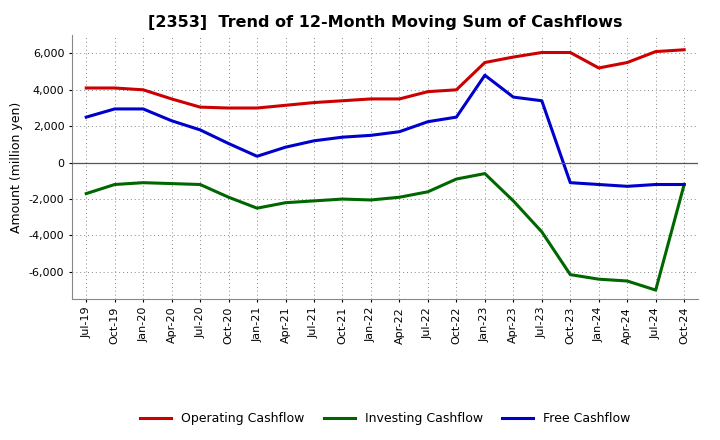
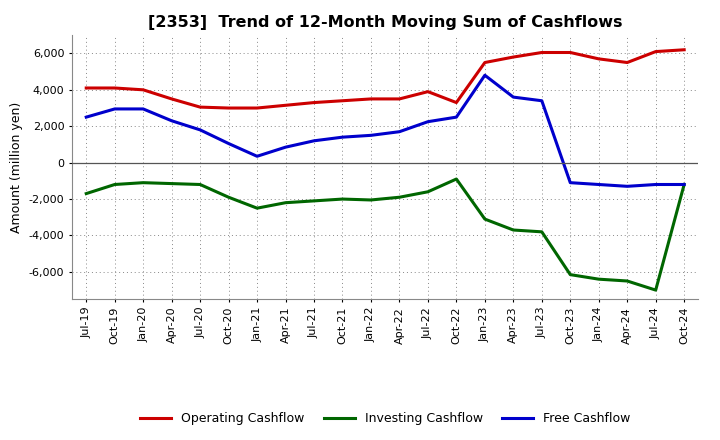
Operating Cashflow/Oct-22: 4,000 -> 3,300
Investing Cashflow/Jan-23: -600 -> -3,100
Investing Cashflow/Apr-23: -2,100 -> -3,700
Operating Cashflow/Jan-24: 5,200 -> 5,700
